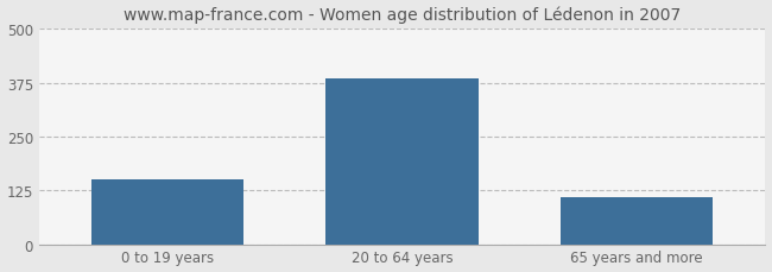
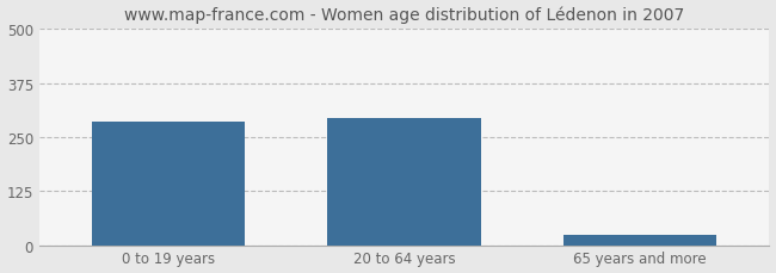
0 to 19 years: 150 -> 285
20 to 64 years: 385 -> 295
65 years and more: 110 -> 25
